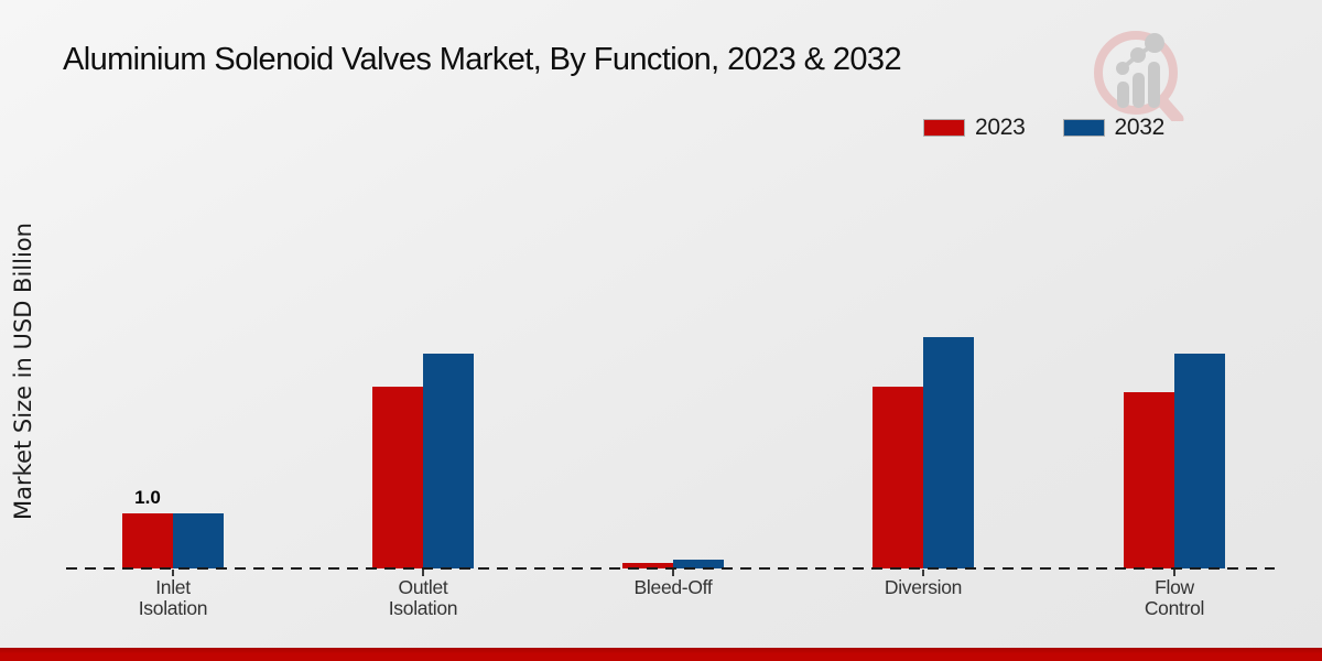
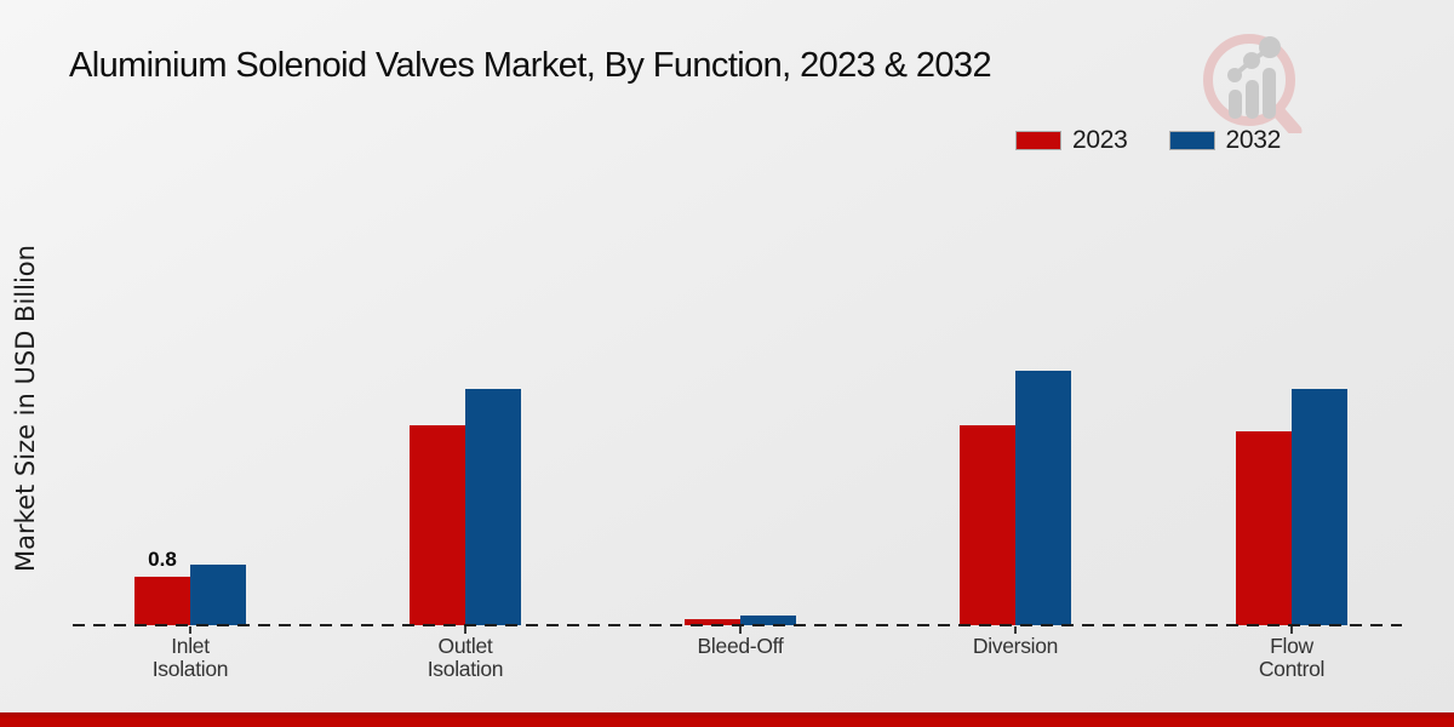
2023/Inlet Isolation: 1.0 -> 0.8
